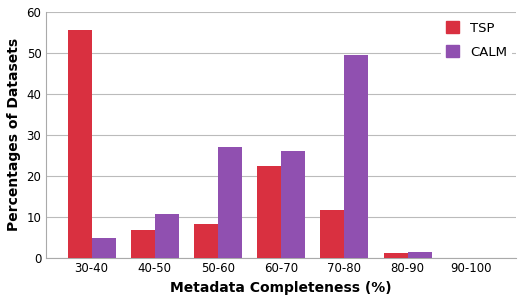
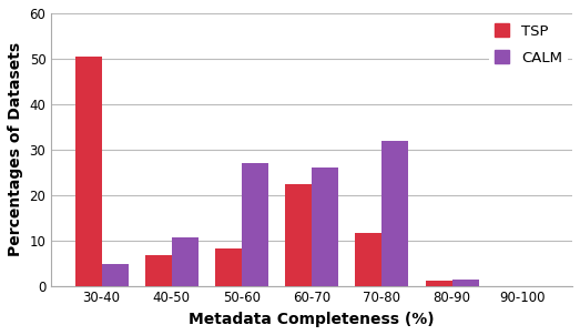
TSP/30-40: 55.5 -> 50.5
CALM/70-80: 49.5 -> 32.0
